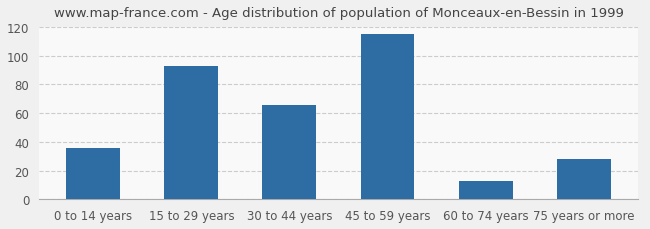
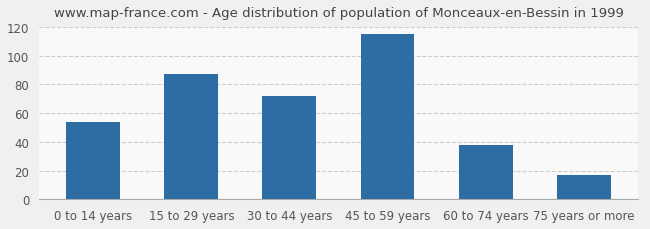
0 to 14 years: 36 -> 54
15 to 29 years: 93 -> 87
30 to 44 years: 66 -> 72
60 to 74 years: 13 -> 38
75 years or more: 28 -> 17
